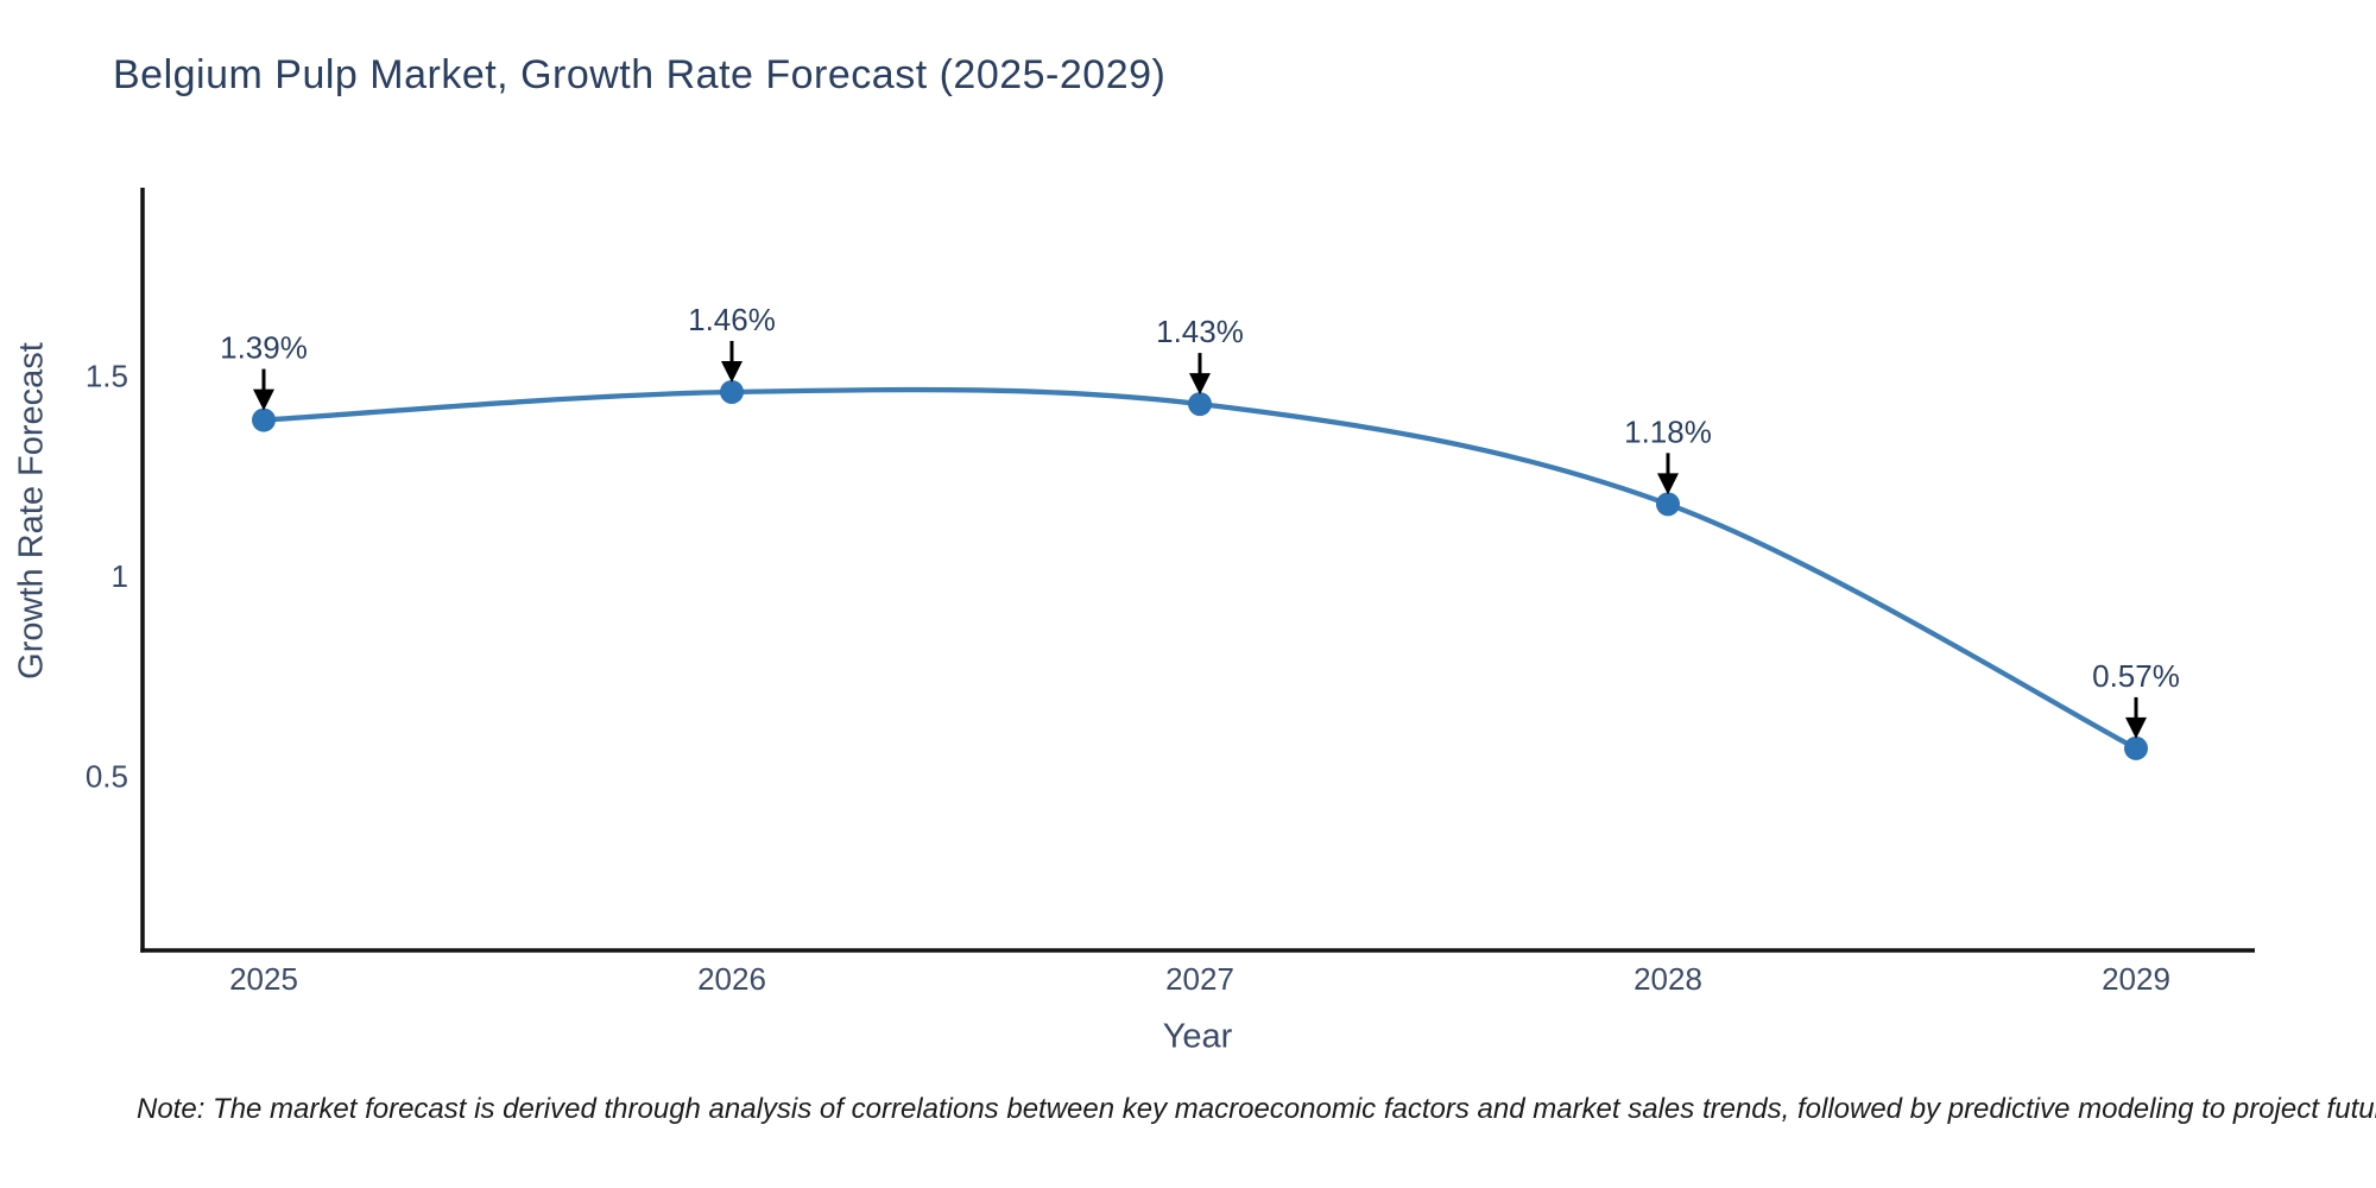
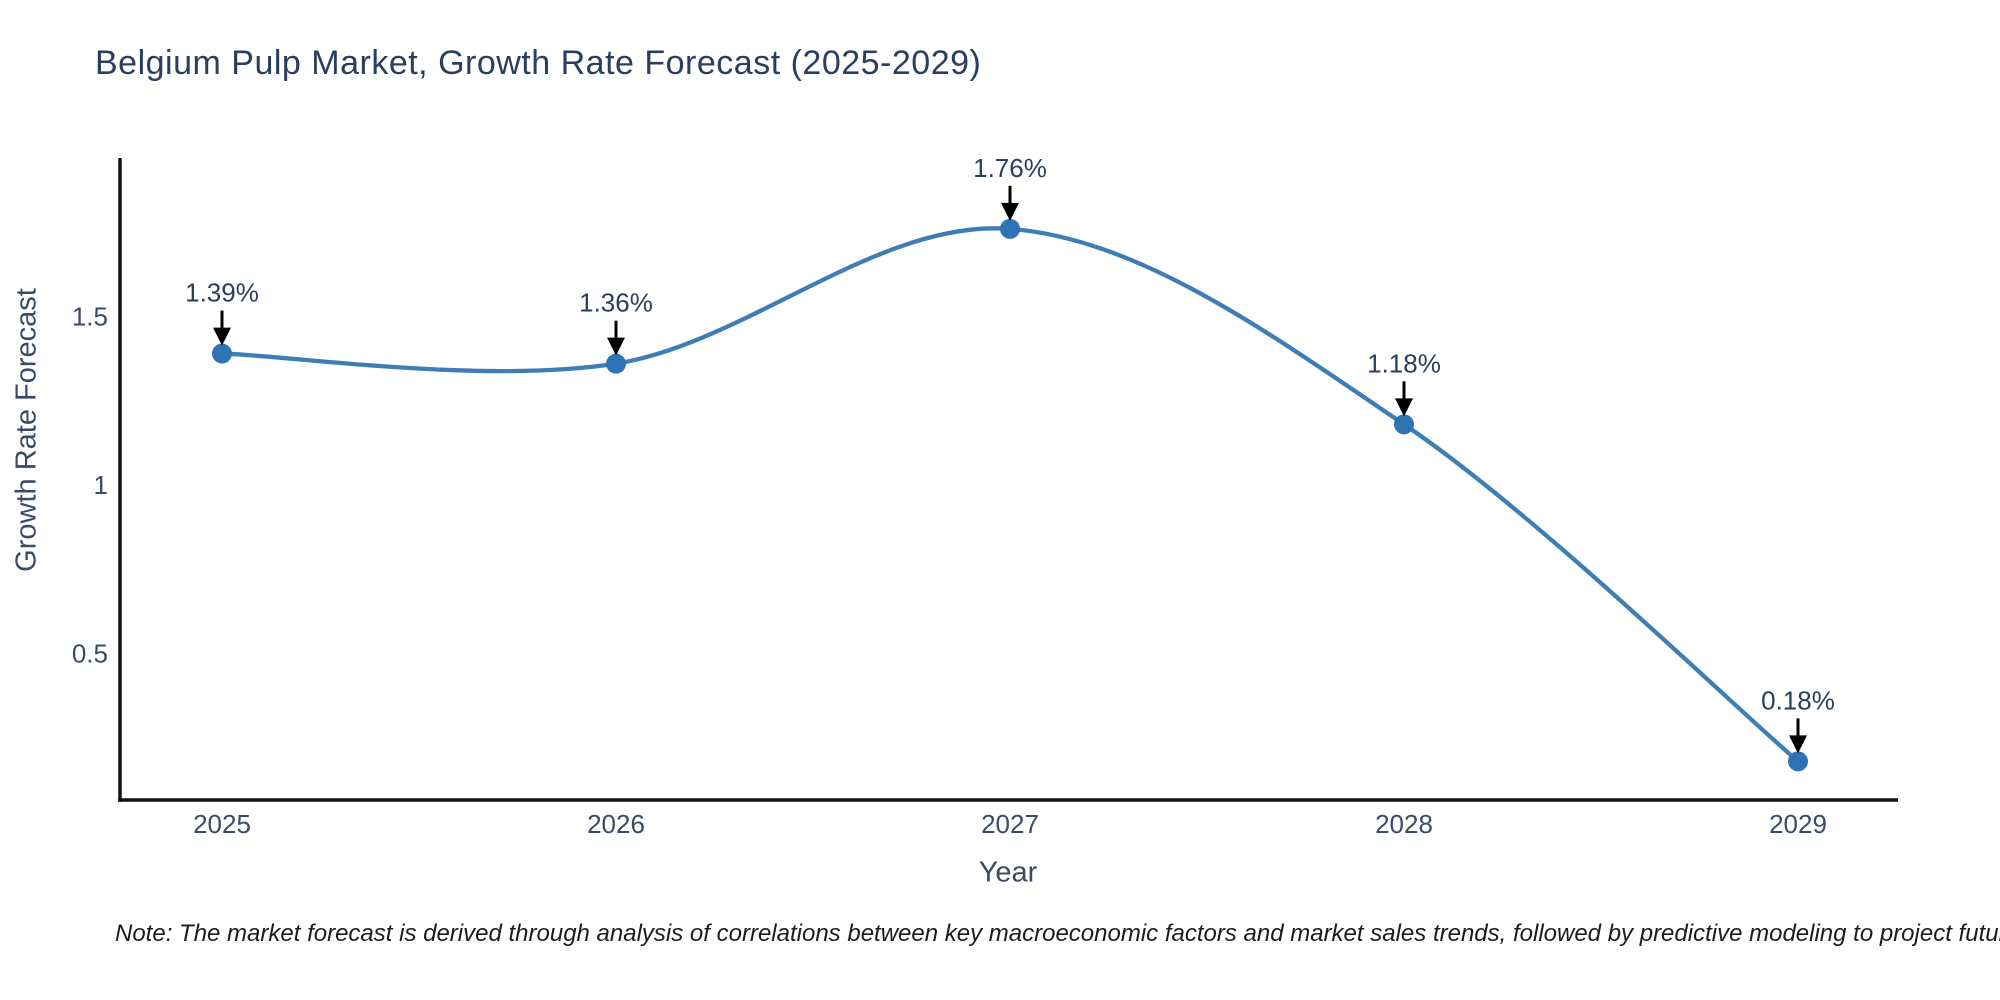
2026: 1.46% -> 1.36%
2027: 1.43% -> 1.76%
2029: 0.57% -> 0.18%
